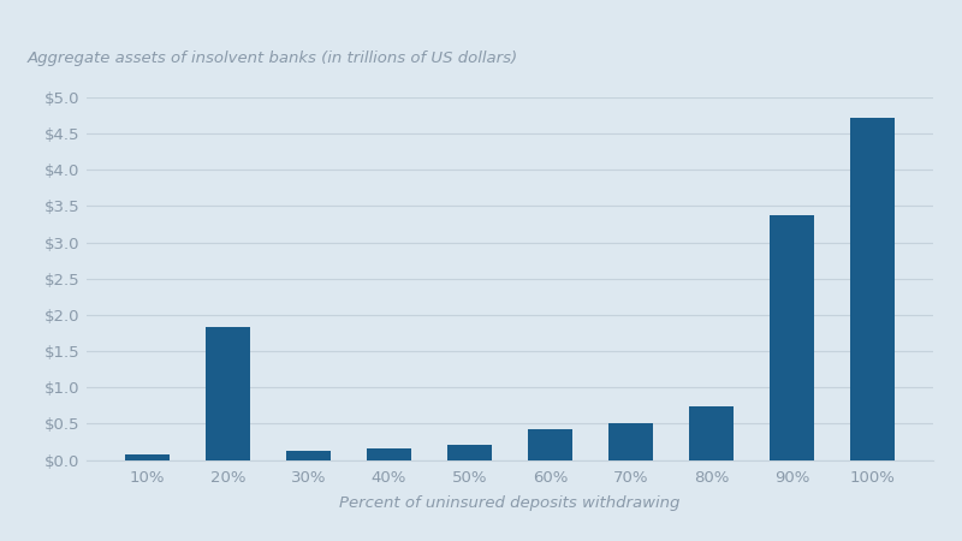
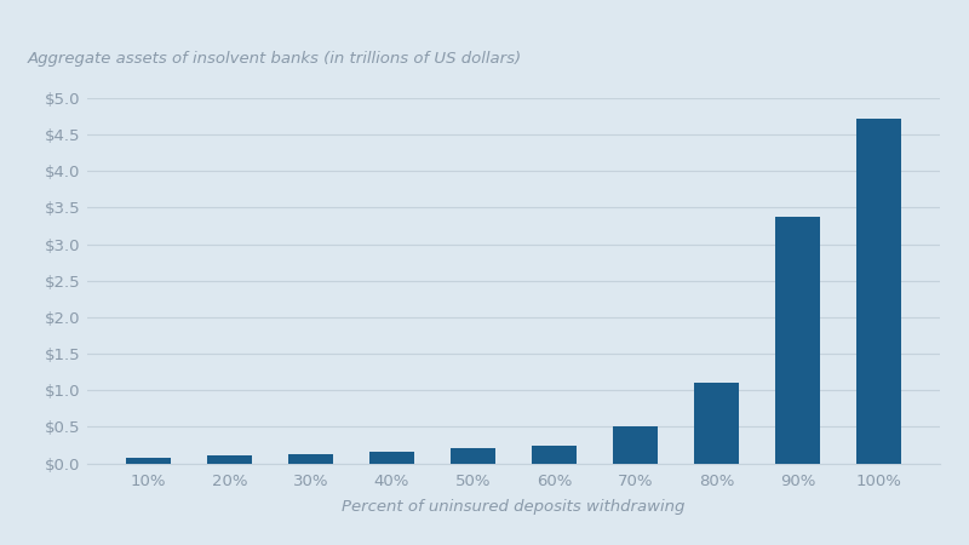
20%: $1.84 -> $0.11
60%: $0.42 -> $0.24
80%: $0.74 -> $1.10
